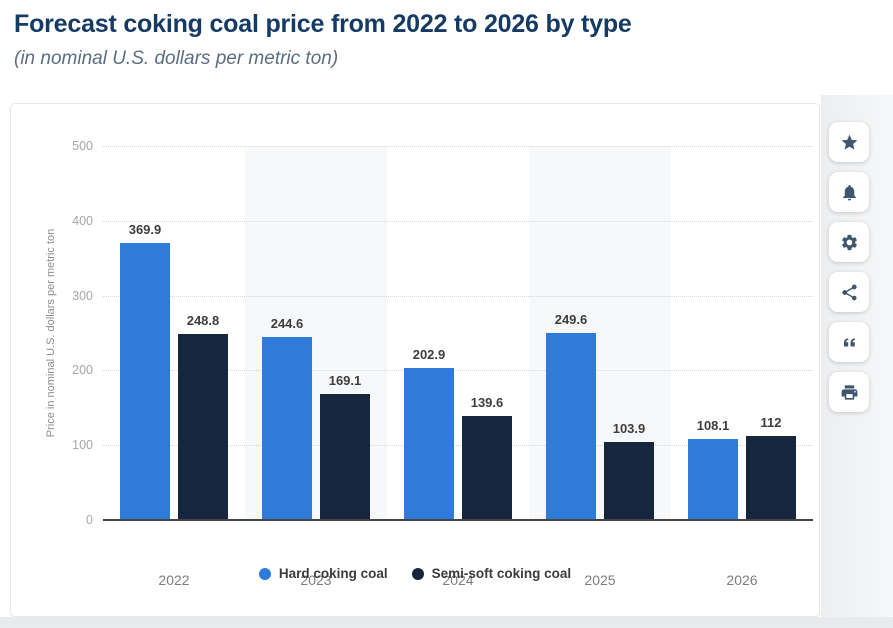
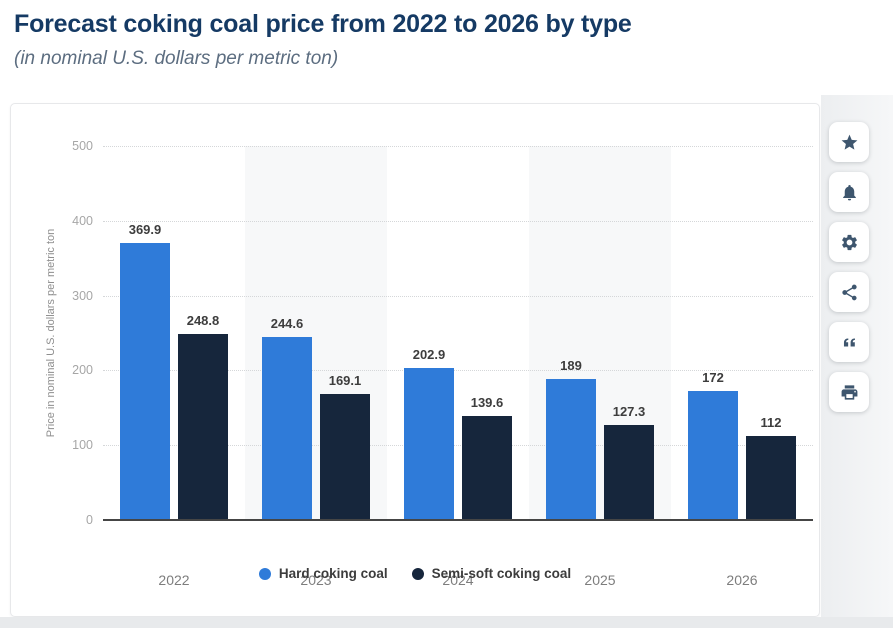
Hard coking coal/2025: 249.6 -> 189
Semi-soft coking coal/2025: 103.9 -> 127.3
Hard coking coal/2026: 108.1 -> 172
